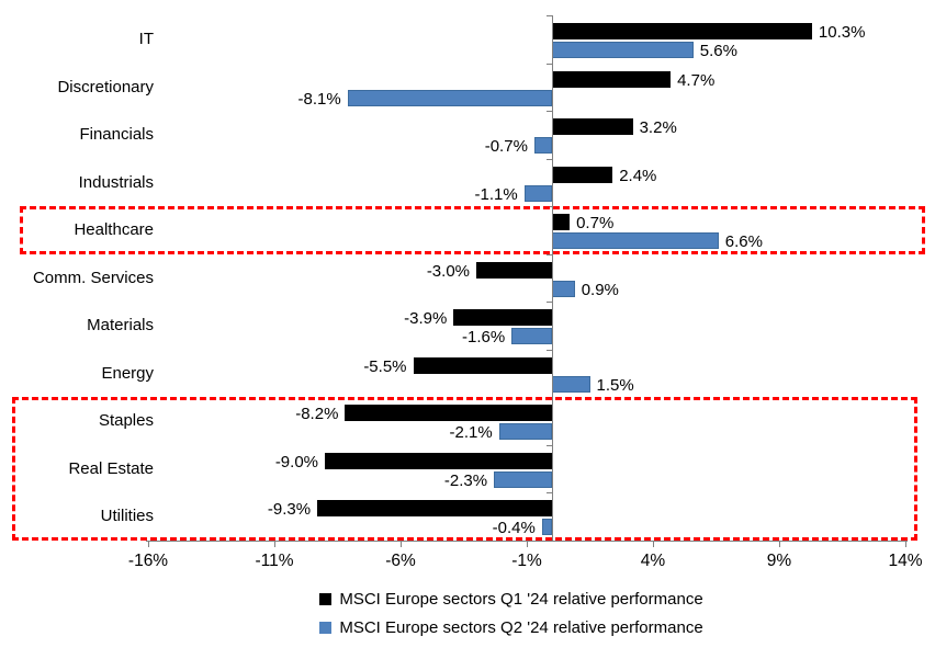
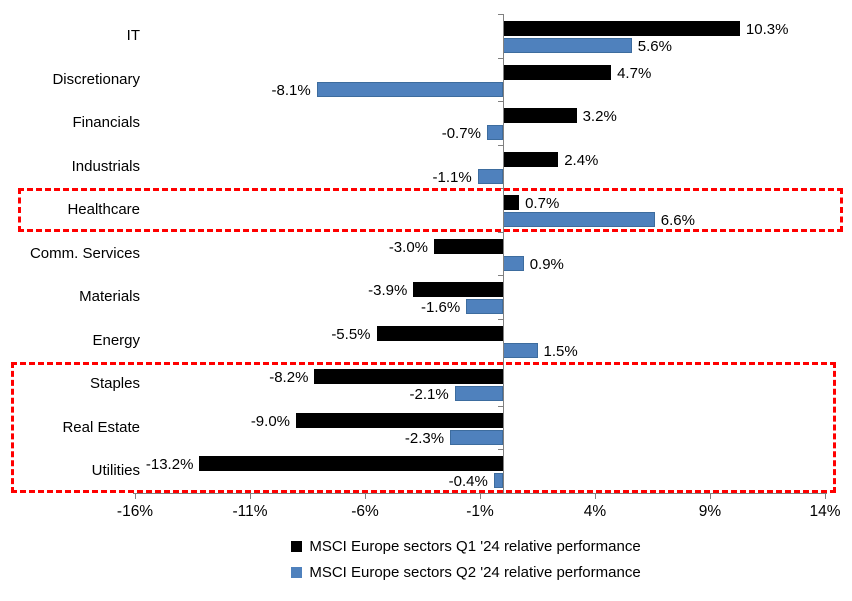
MSCI Europe sectors Q1 '24 relative performance/Utilities: -9.3% -> -13.2%
